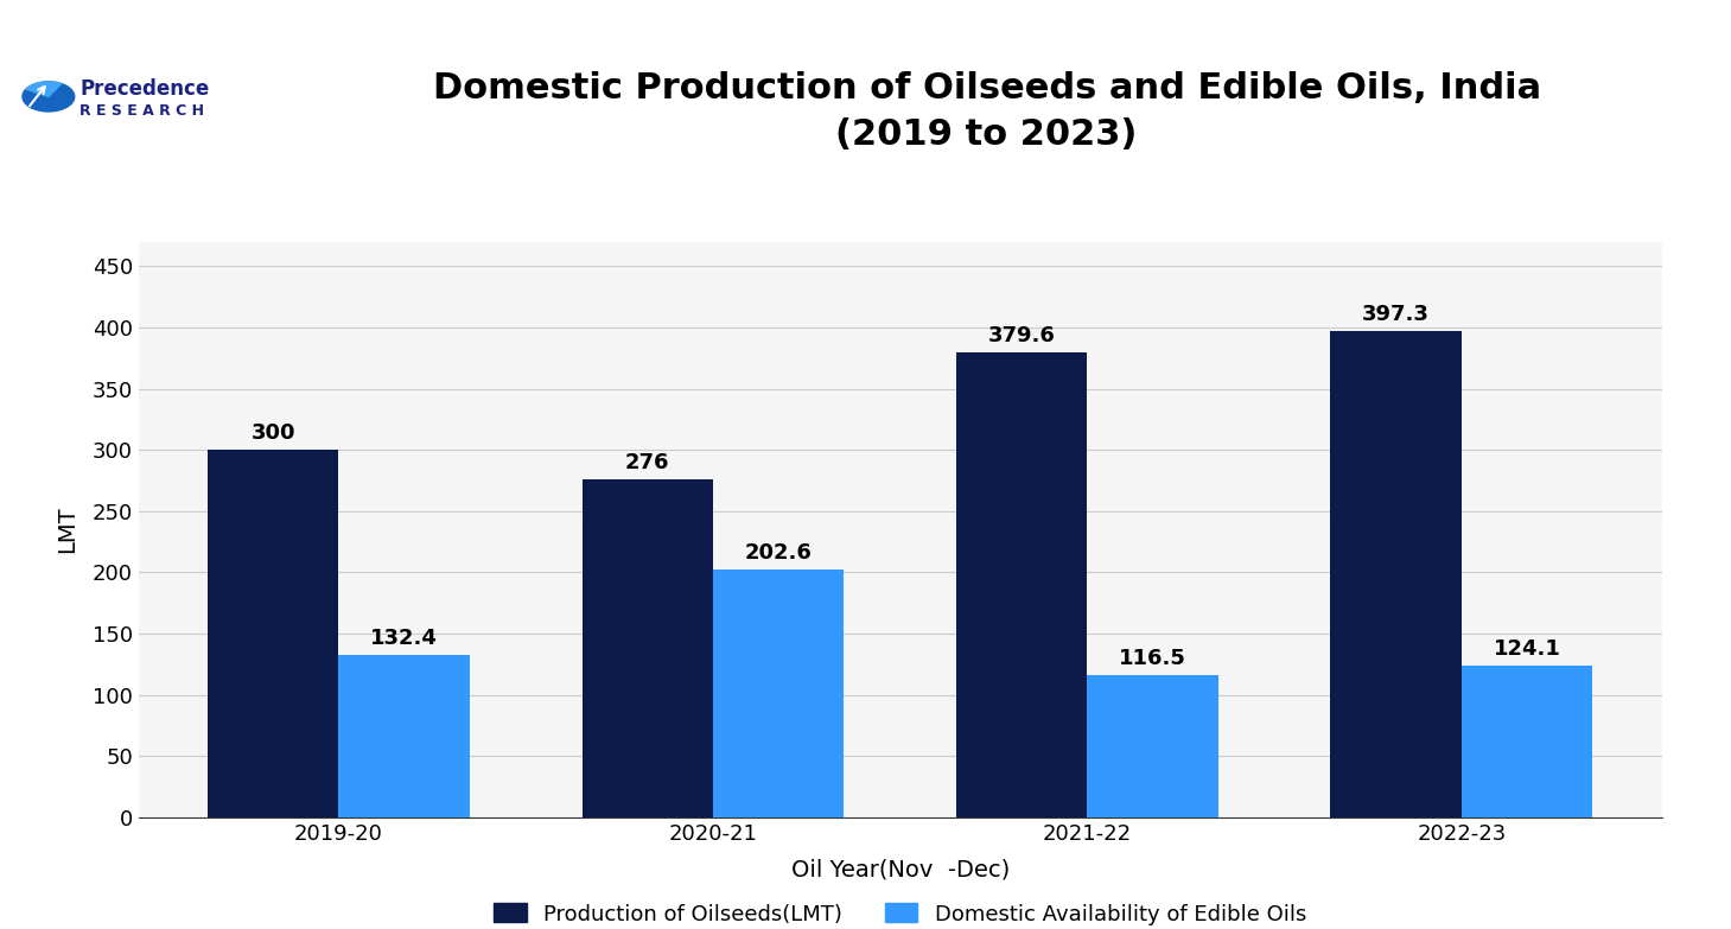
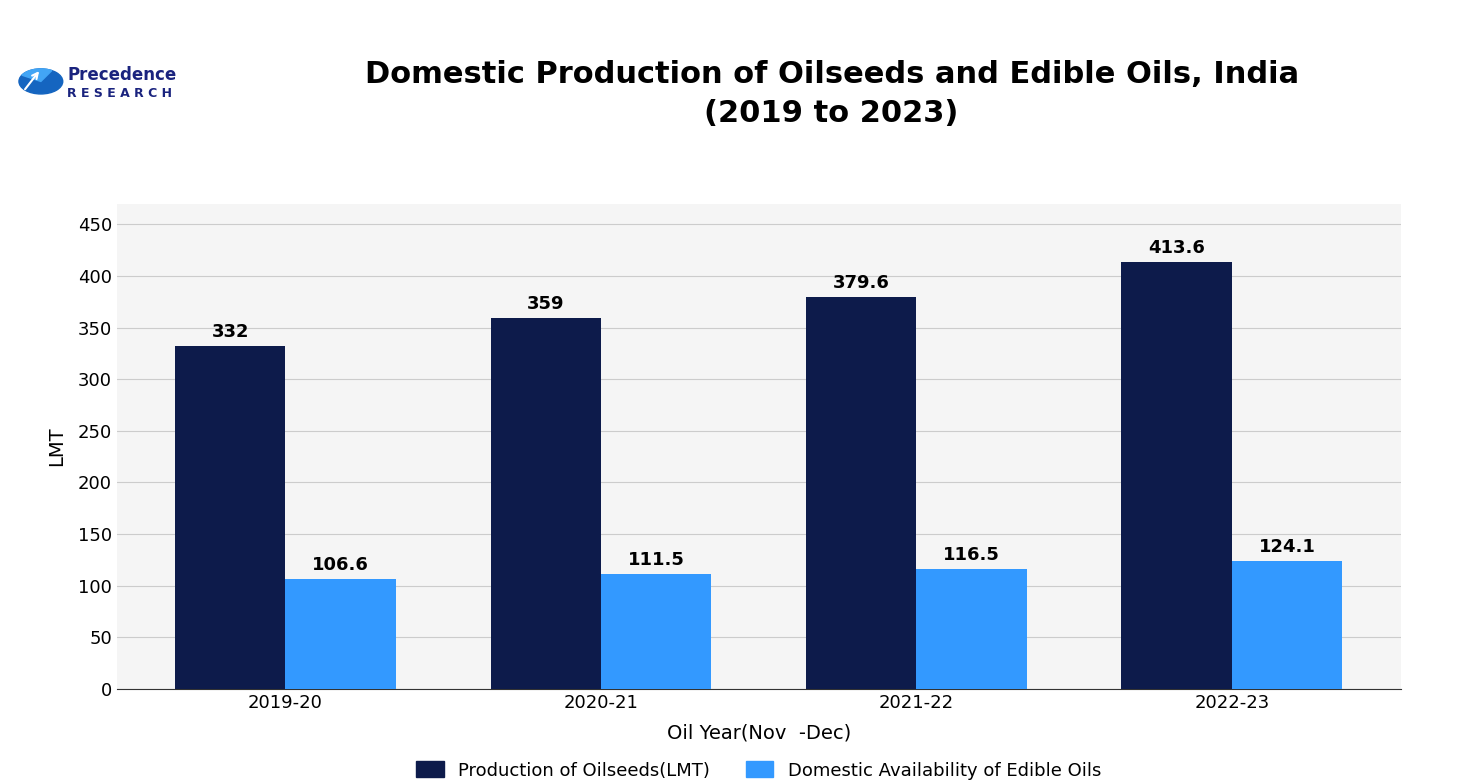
Production of Oilseeds(LMT)/2019-20: 300 -> 332
Domestic Availability of Edible Oils/2019-20: 132.4 -> 106.6
Production of Oilseeds(LMT)/2020-21: 276 -> 359
Domestic Availability of Edible Oils/2020-21: 202.6 -> 111.5
Production of Oilseeds(LMT)/2022-23: 397.3 -> 413.6
